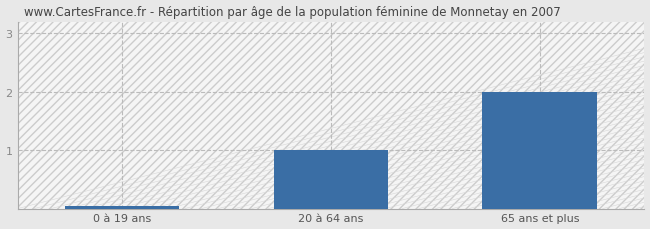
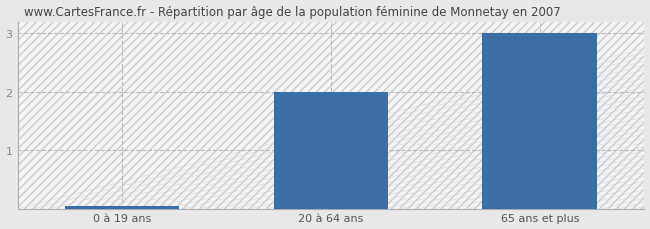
20 à 64 ans: 1.00 -> 2.00
65 ans et plus: 2.00 -> 3.00
